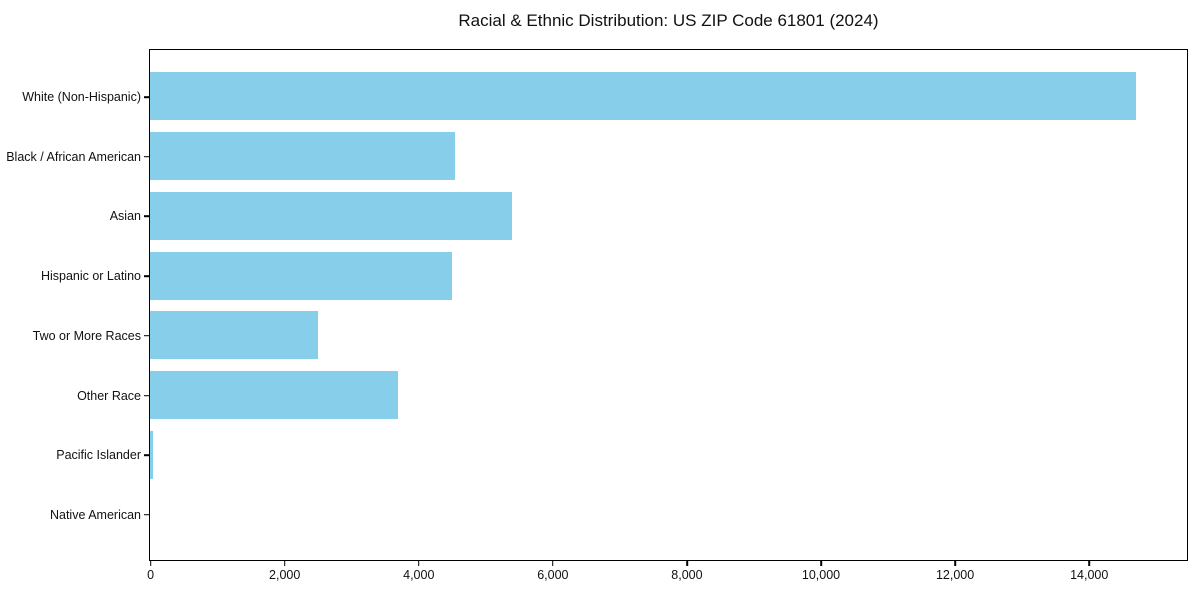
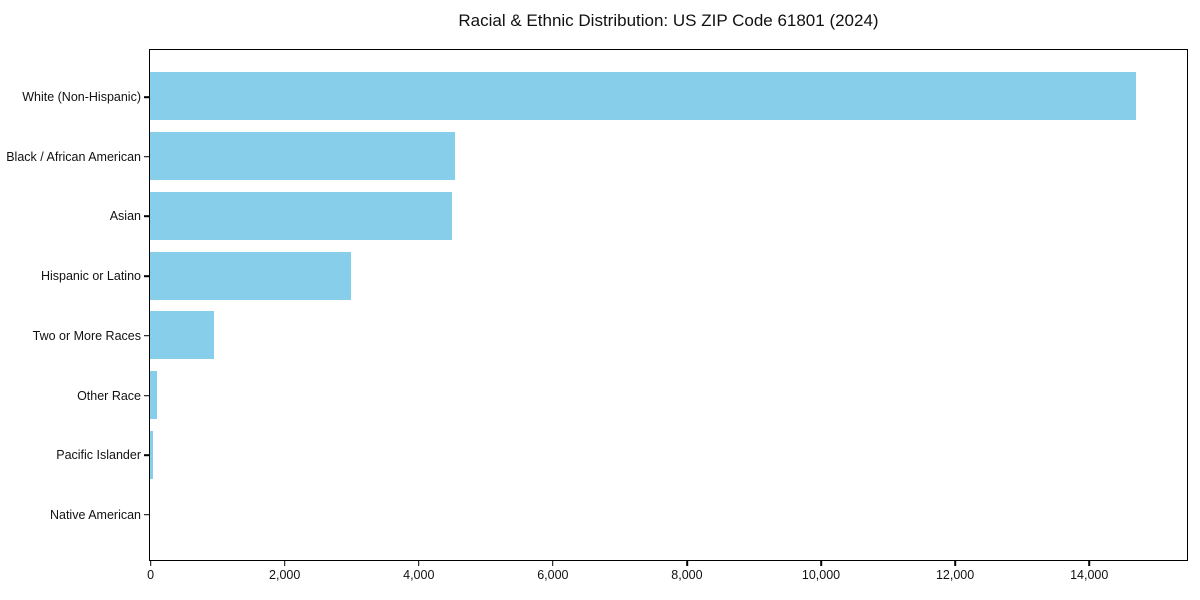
Asian: 5400 -> 4500
Hispanic or Latino: 4500 -> 3000
Two or More Races: 2500 -> 1000
Other Race: 3700 -> 100
